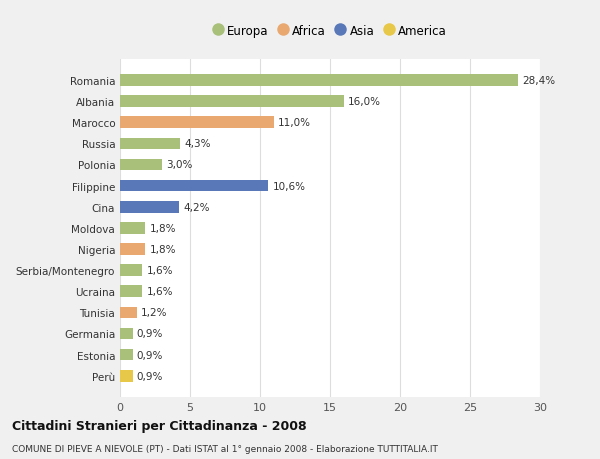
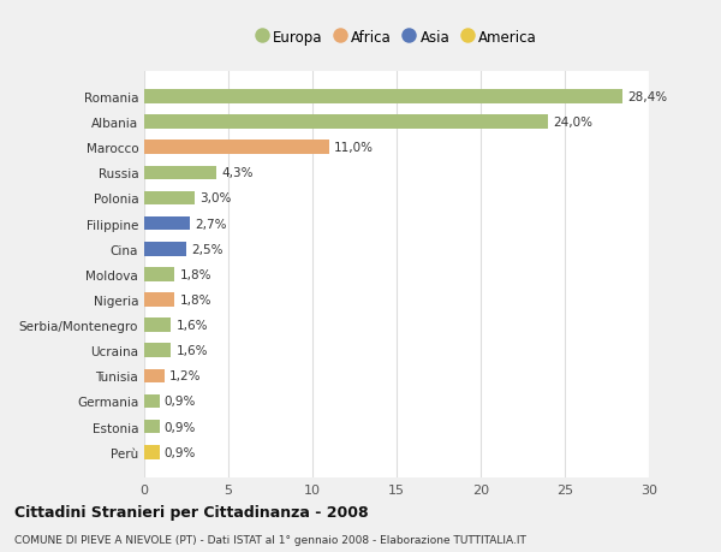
Albania: 16,0% -> 24,0%
Filippine: 10,6% -> 2,7%
Cina: 4,2% -> 2,5%
